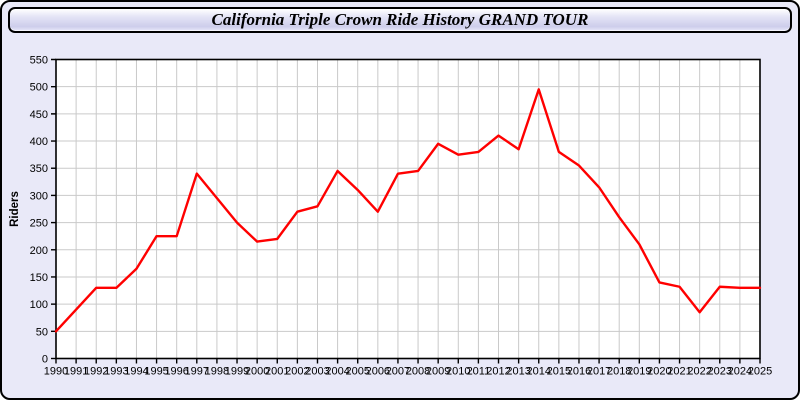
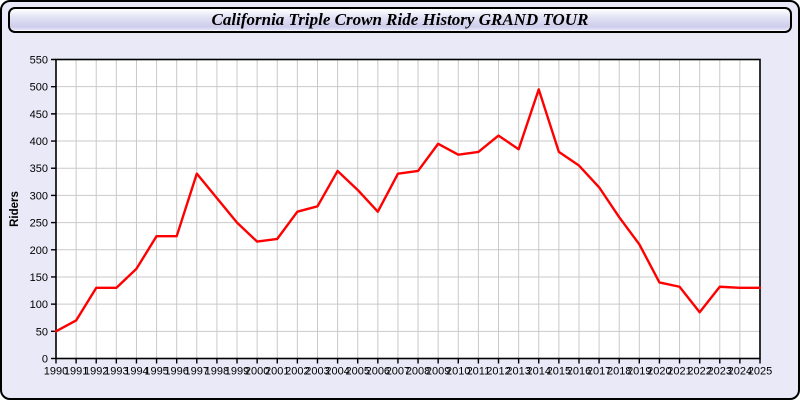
1991: 90 -> 70
